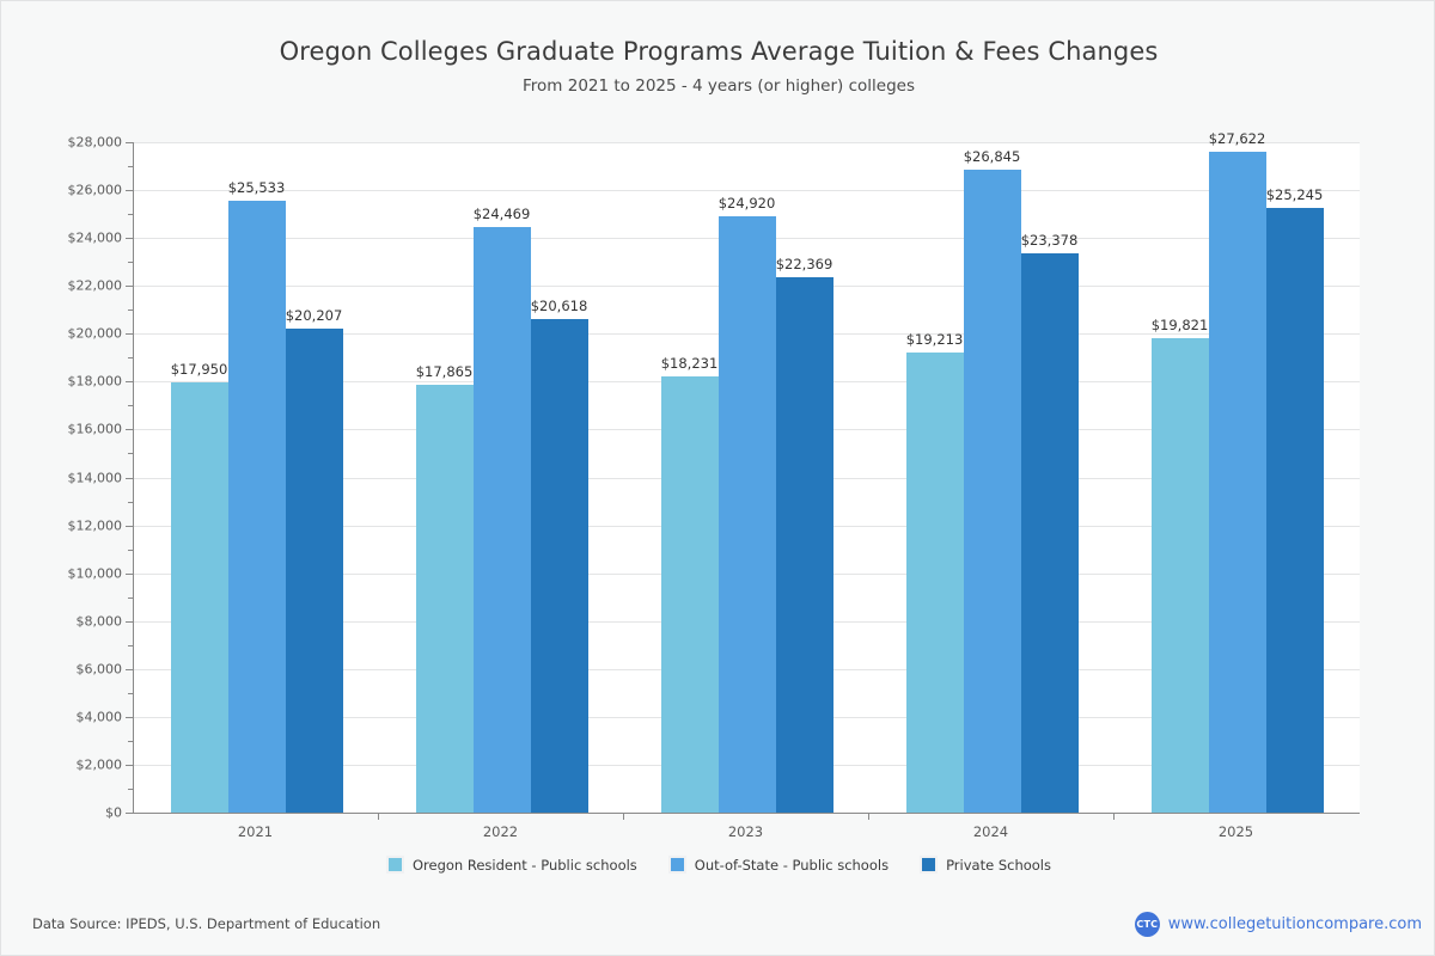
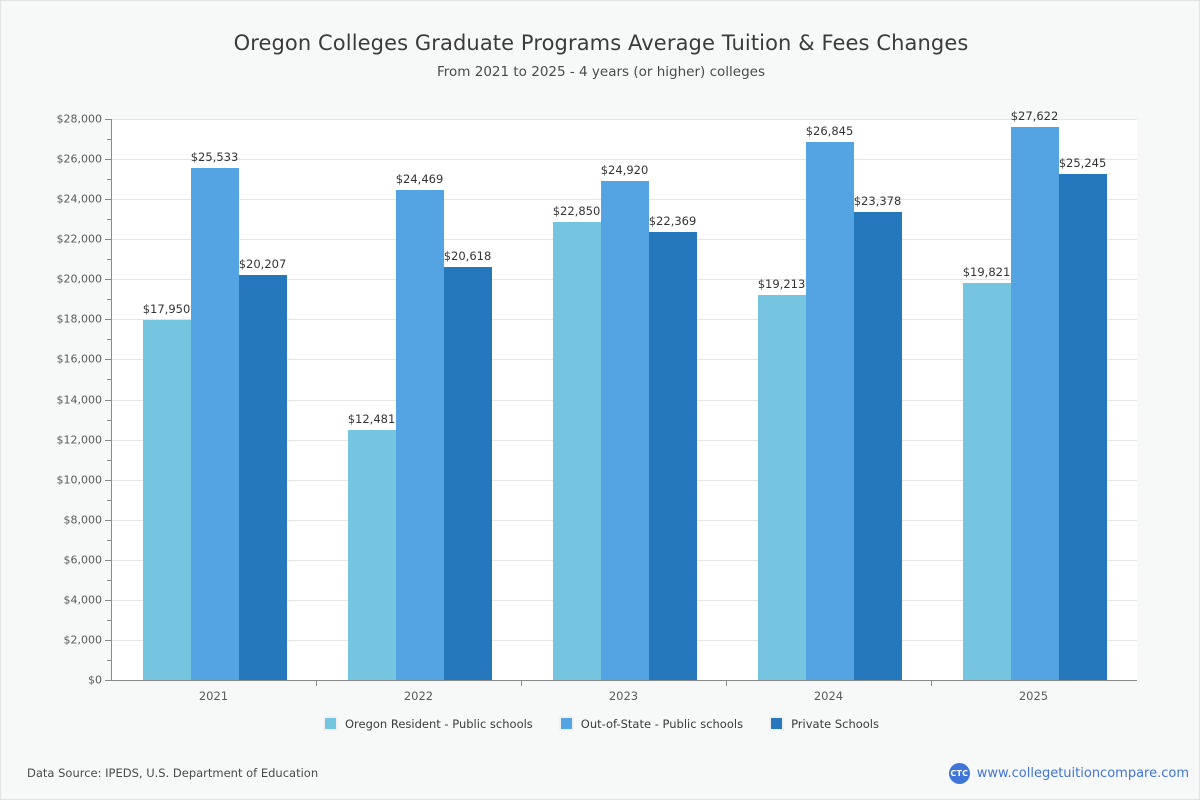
Oregon Resident - Public schools/2022: $17,865 -> $12,481
Oregon Resident - Public schools/2023: $18,231 -> $22,850
